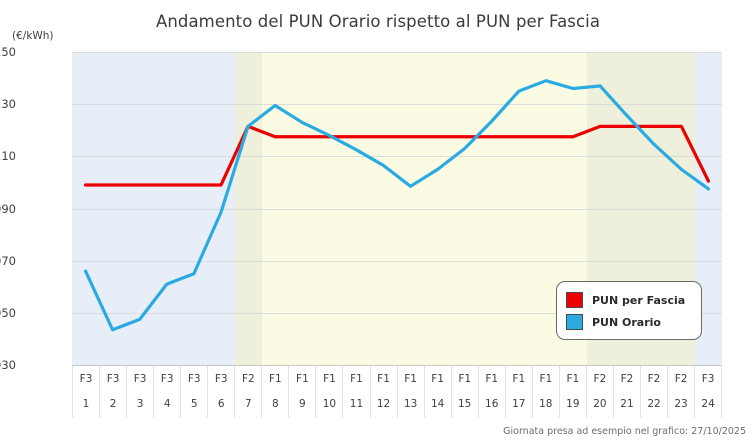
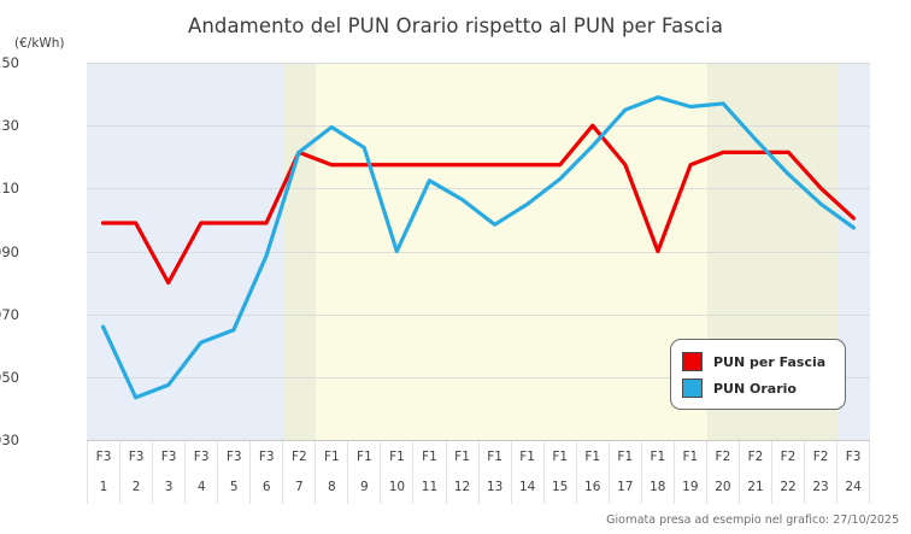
PUN per Fascia/3: 0,10 -> 0,08
PUN Orario/10: 0,12 -> 0,09
PUN per Fascia/16: 0,12 -> 0,13
PUN per Fascia/18: 0,12 -> 0,09
PUN per Fascia/23: 0,12 -> 0,11
